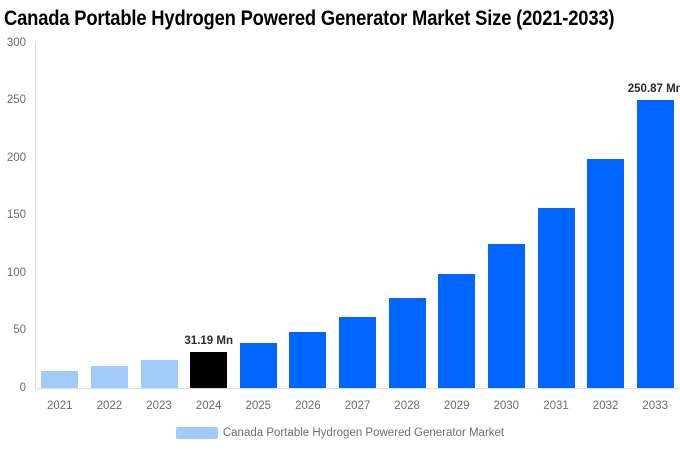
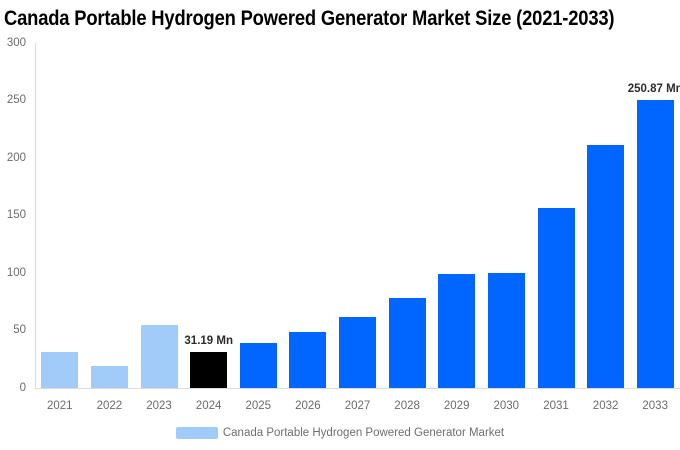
2021: 15 -> 31
2023: 24 -> 55
2030: 125 -> 100
2032: 199 -> 211
